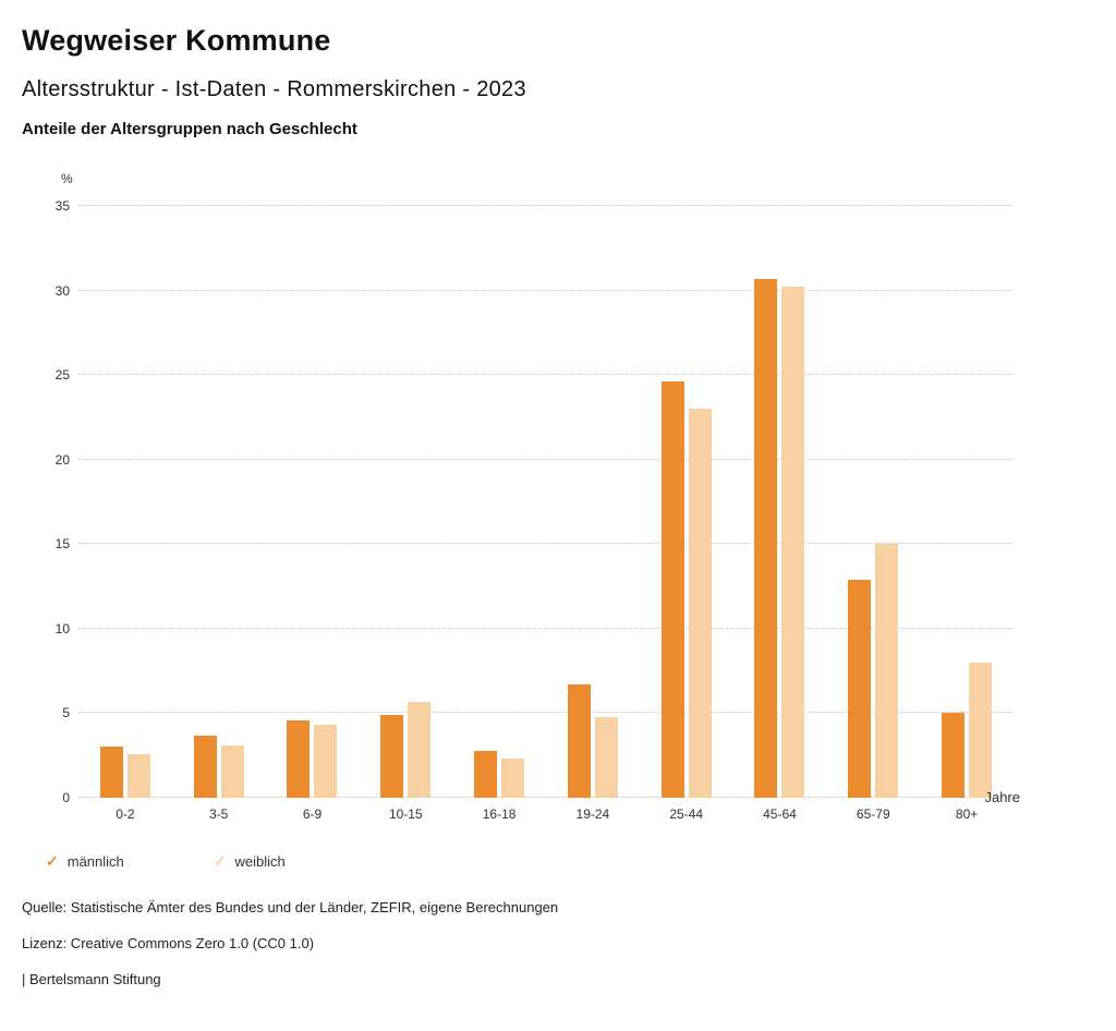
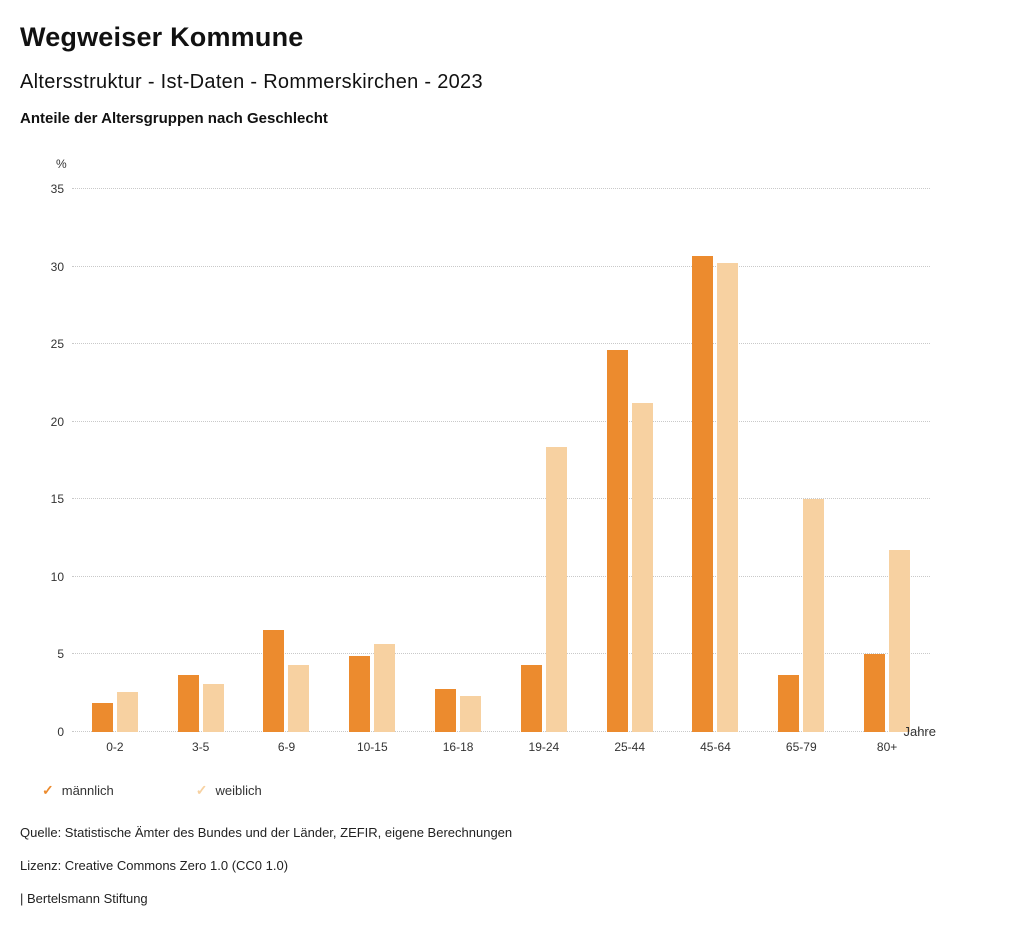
männlich/0-2: 3.0 -> 1.9
männlich/6-9: 4.6 -> 6.6
männlich/19-24: 6.7 -> 4.3
weiblich/19-24: 4.8 -> 18.4
weiblich/25-44: 23.0 -> 21.2
männlich/65-79: 12.9 -> 3.7
weiblich/80+: 8.0 -> 11.7
